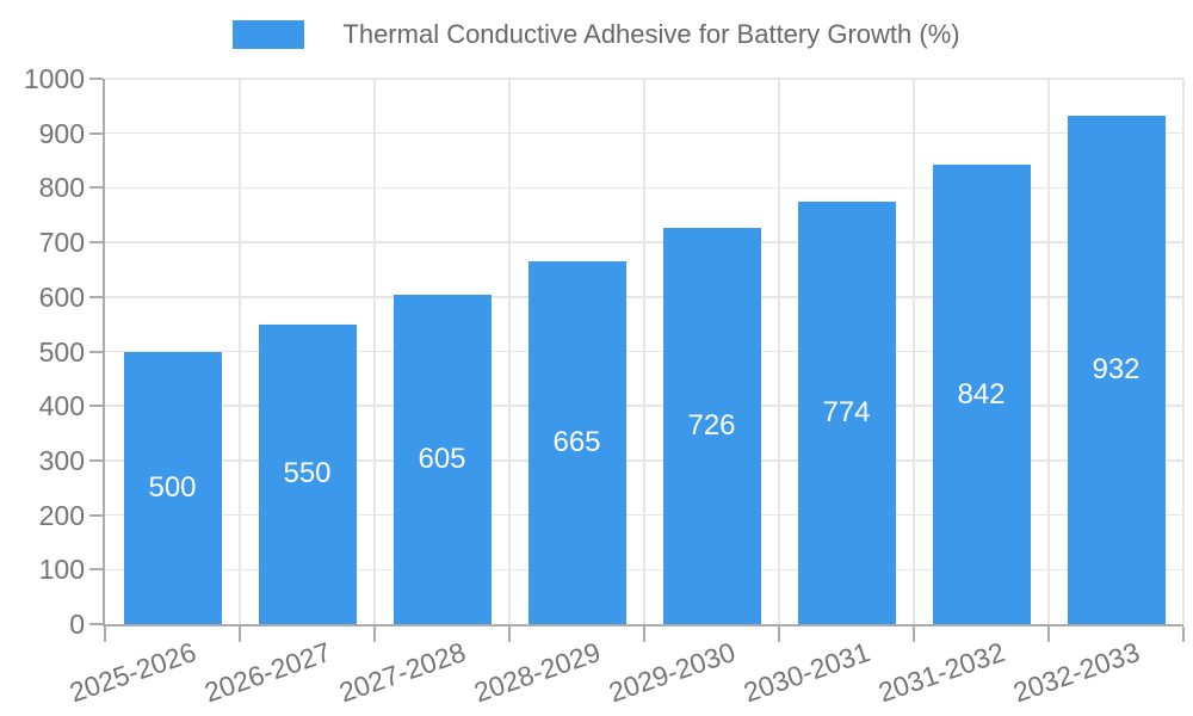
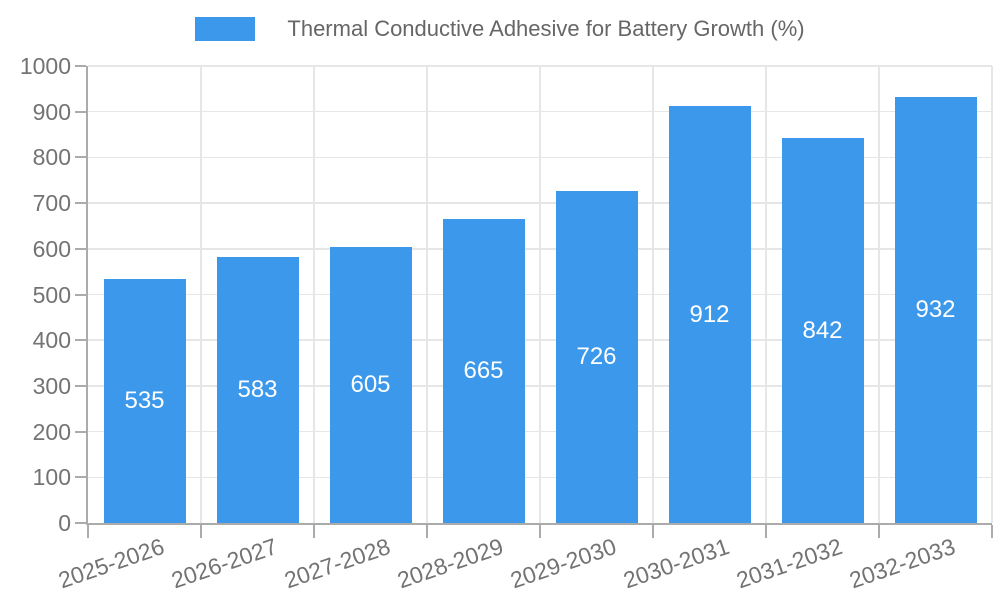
2025-2026: 500 -> 535
2026-2027: 550 -> 583
2030-2031: 774 -> 912
